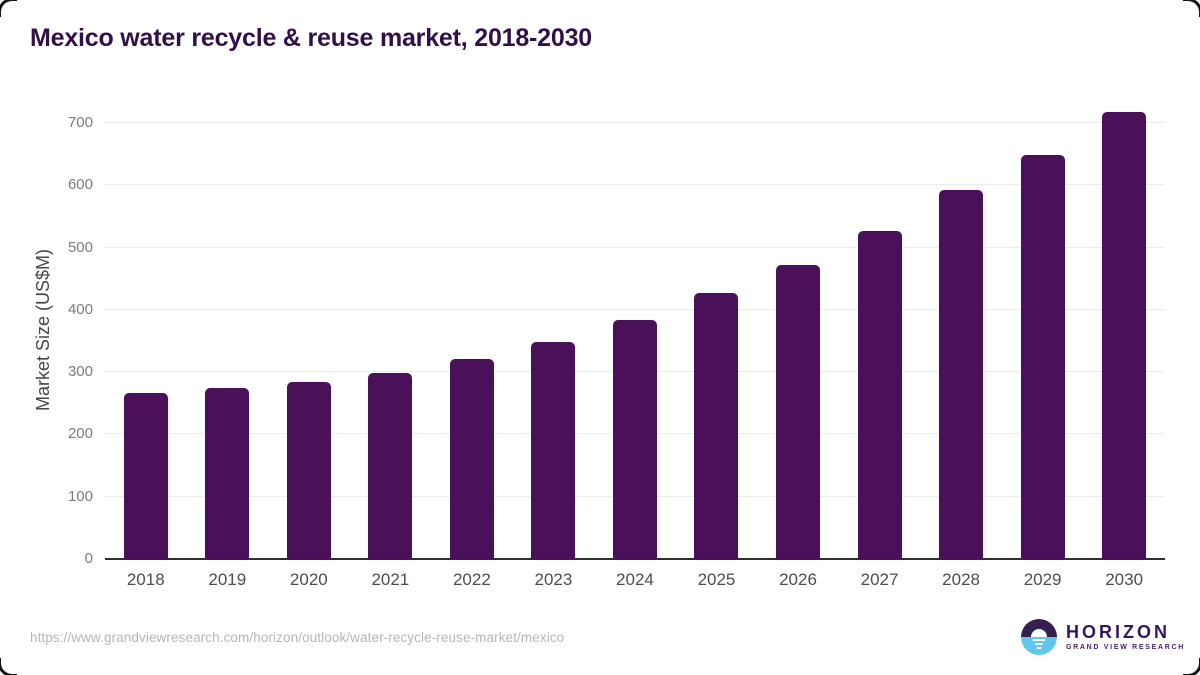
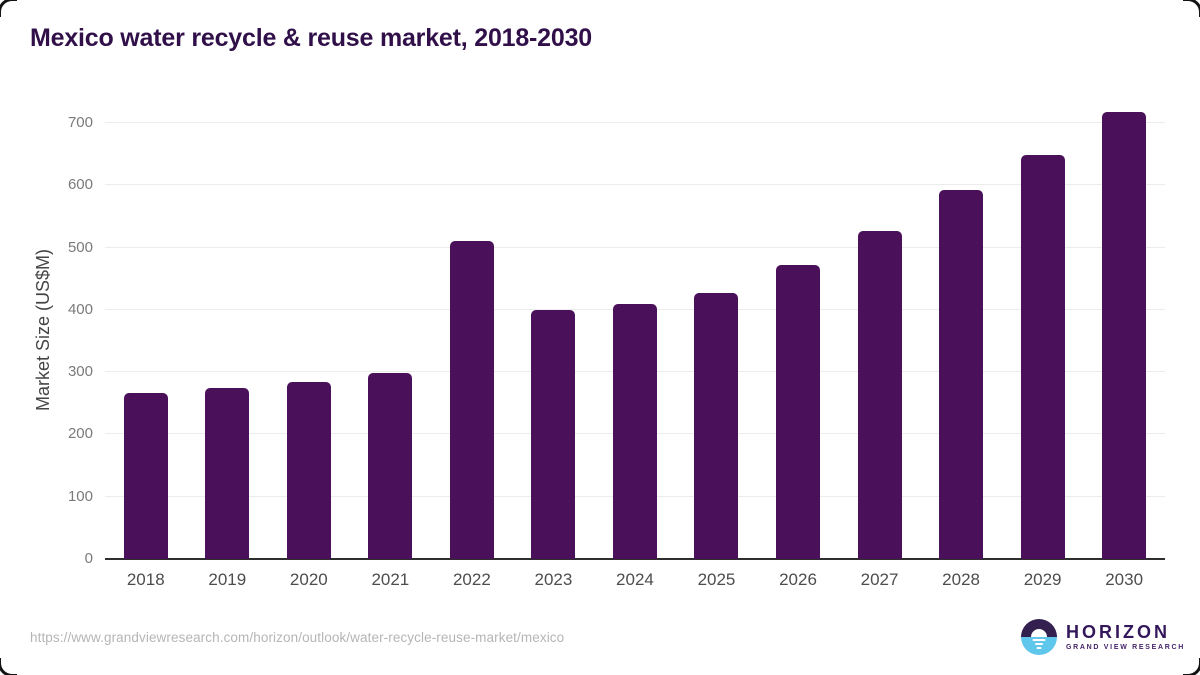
2022: 320 -> 510
2023: 350 -> 400
2024: 380 -> 410
